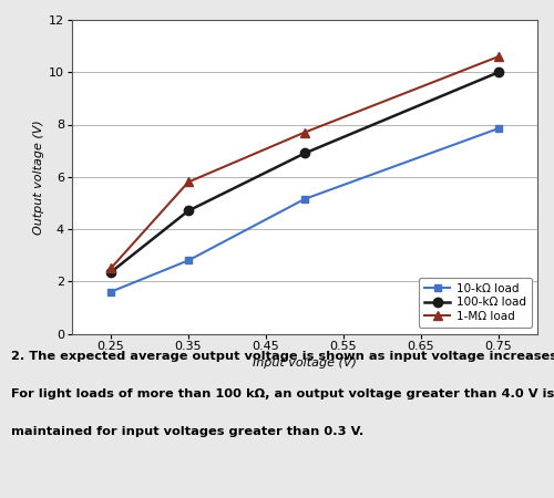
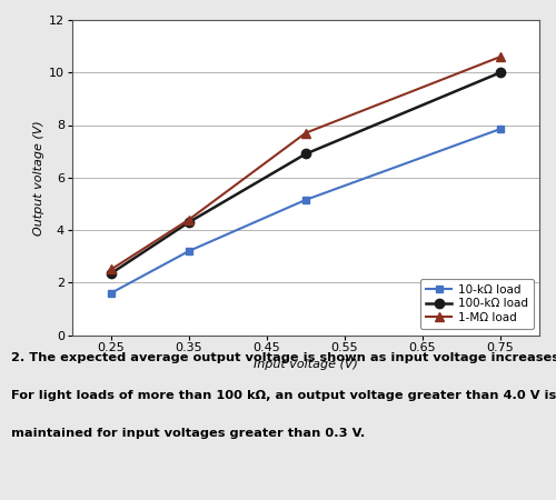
10-kΩ load/0.35: 2.80 -> 3.20
100-kΩ load/0.35: 4.70 -> 4.30
1-MΩ load/0.35: 5.8 -> 4.4
